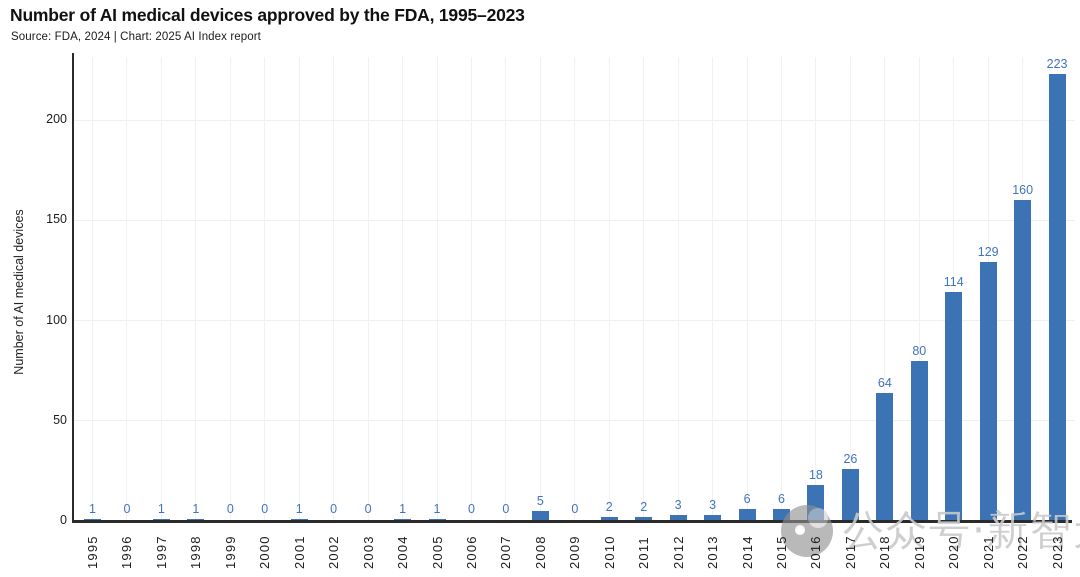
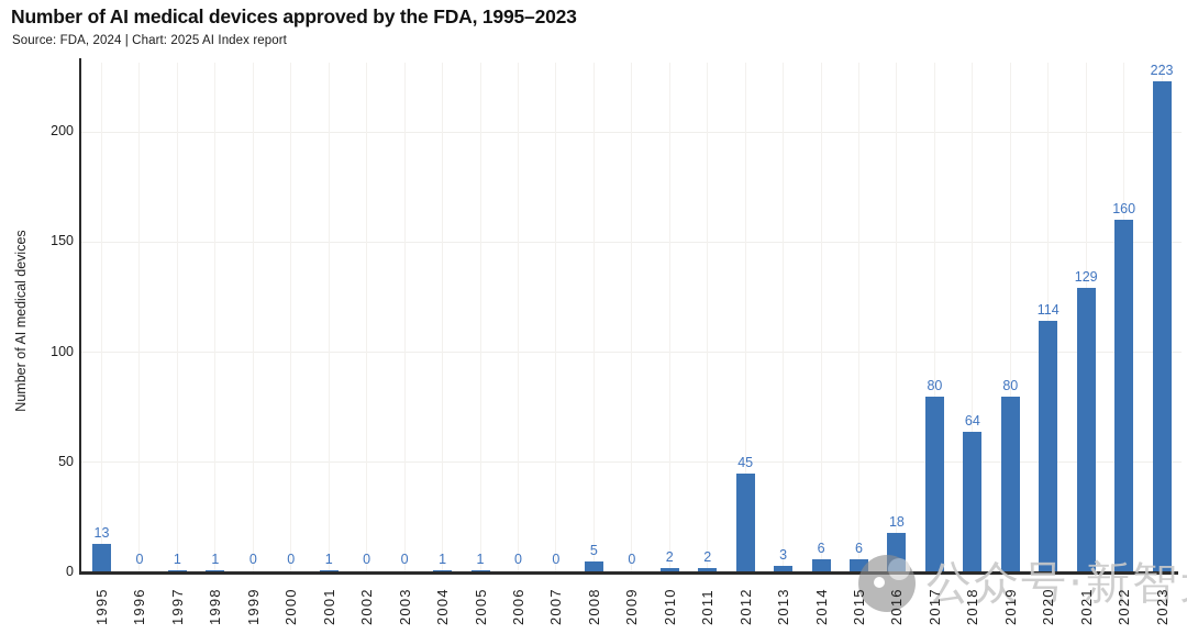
1995: 1 -> 13
2012: 3 -> 45
2017: 26 -> 80
